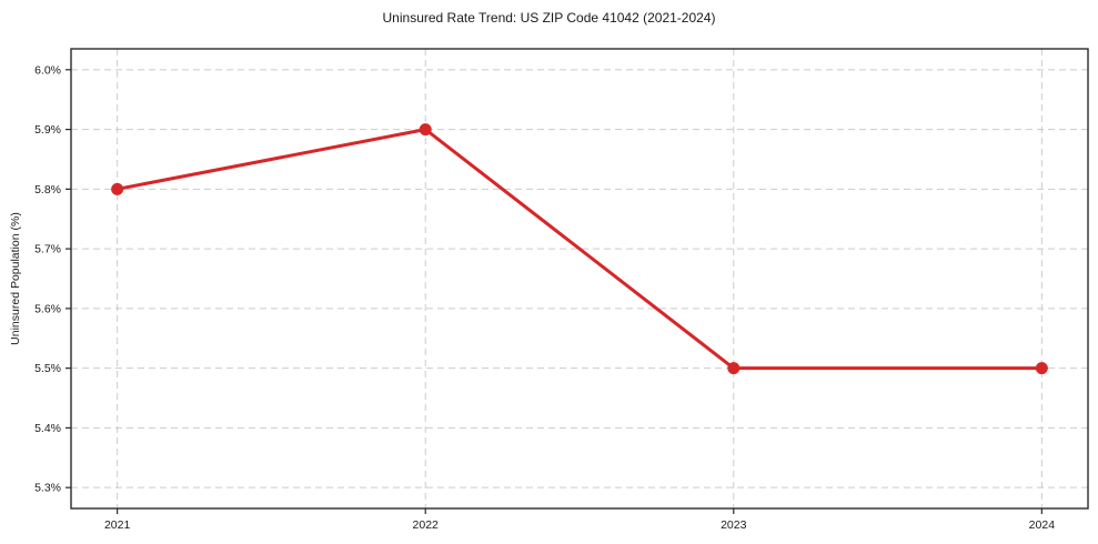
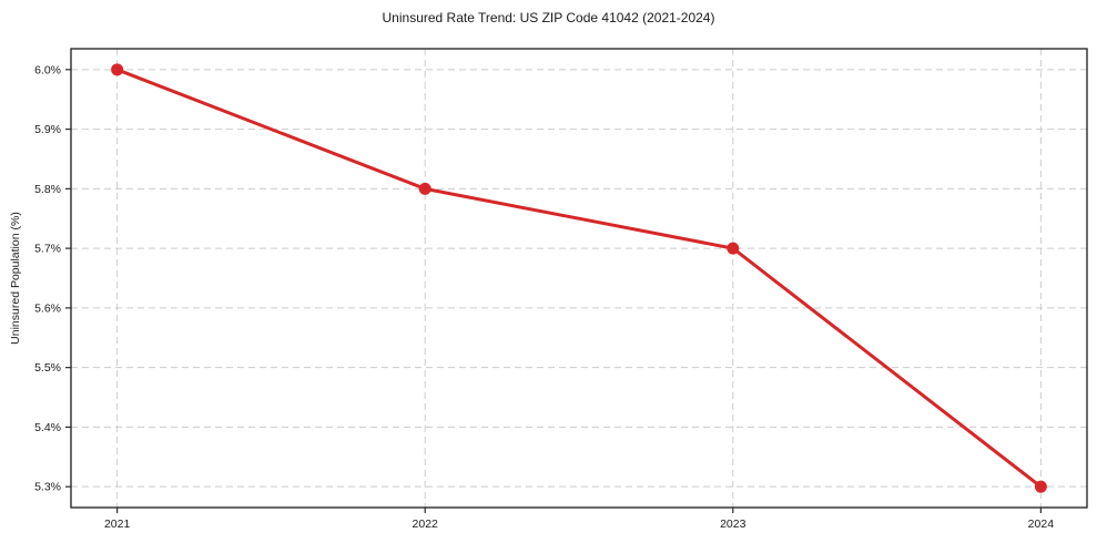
2021: 5.8% -> 6.0%
2022: 5.9% -> 5.8%
2023: 5.5% -> 5.7%
2024: 5.5% -> 5.3%
